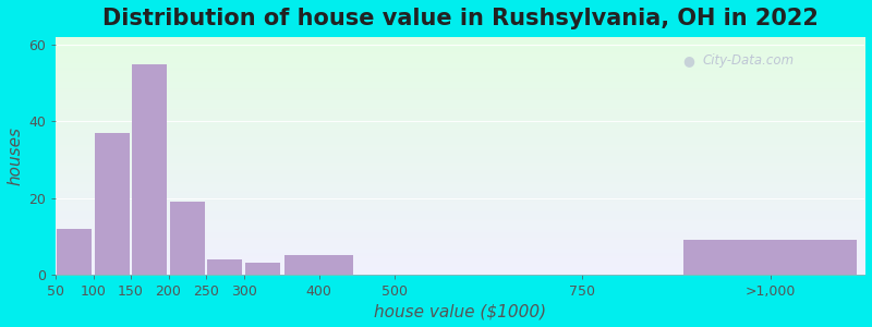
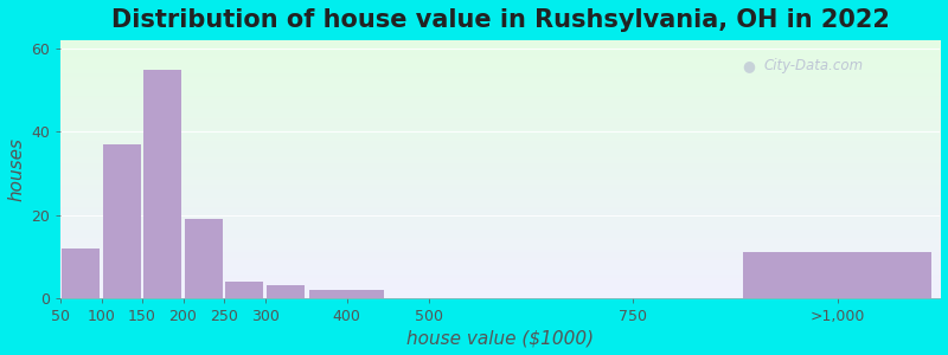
400: 5 -> 2
>1,000: 9 -> 11
